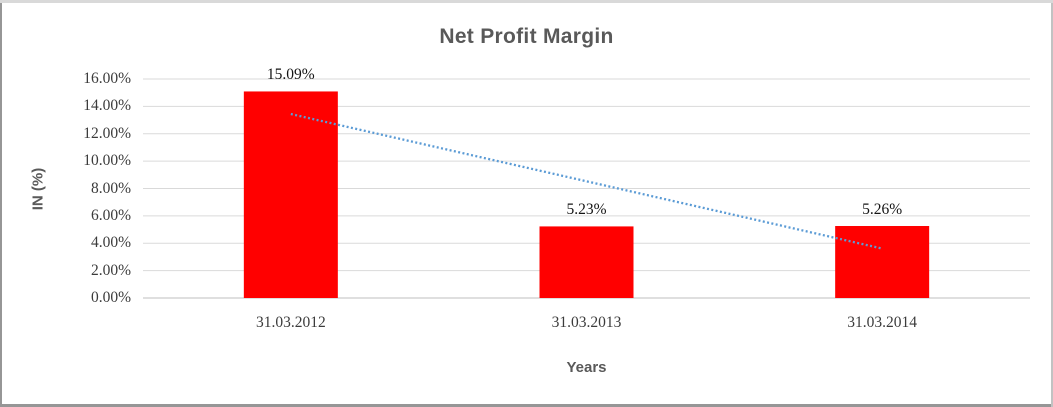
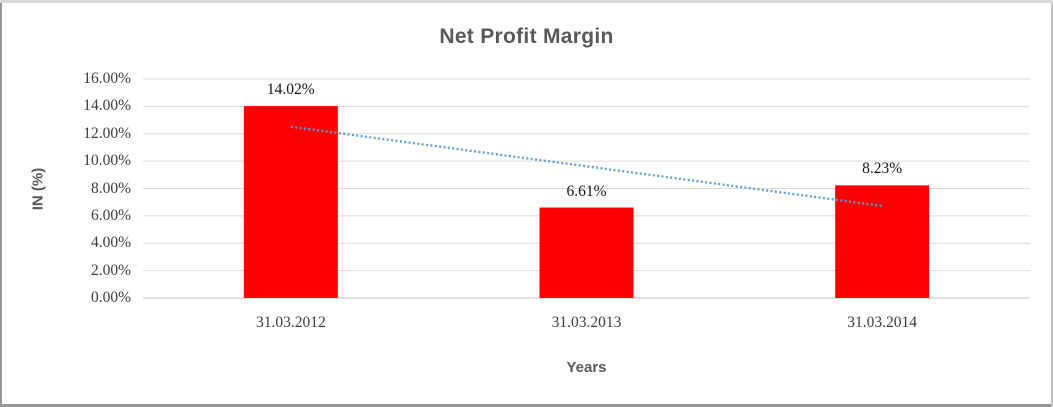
31.03.2012: 15.09% -> 14.02%
31.03.2013: 5.23% -> 6.61%
31.03.2014: 5.26% -> 8.23%
